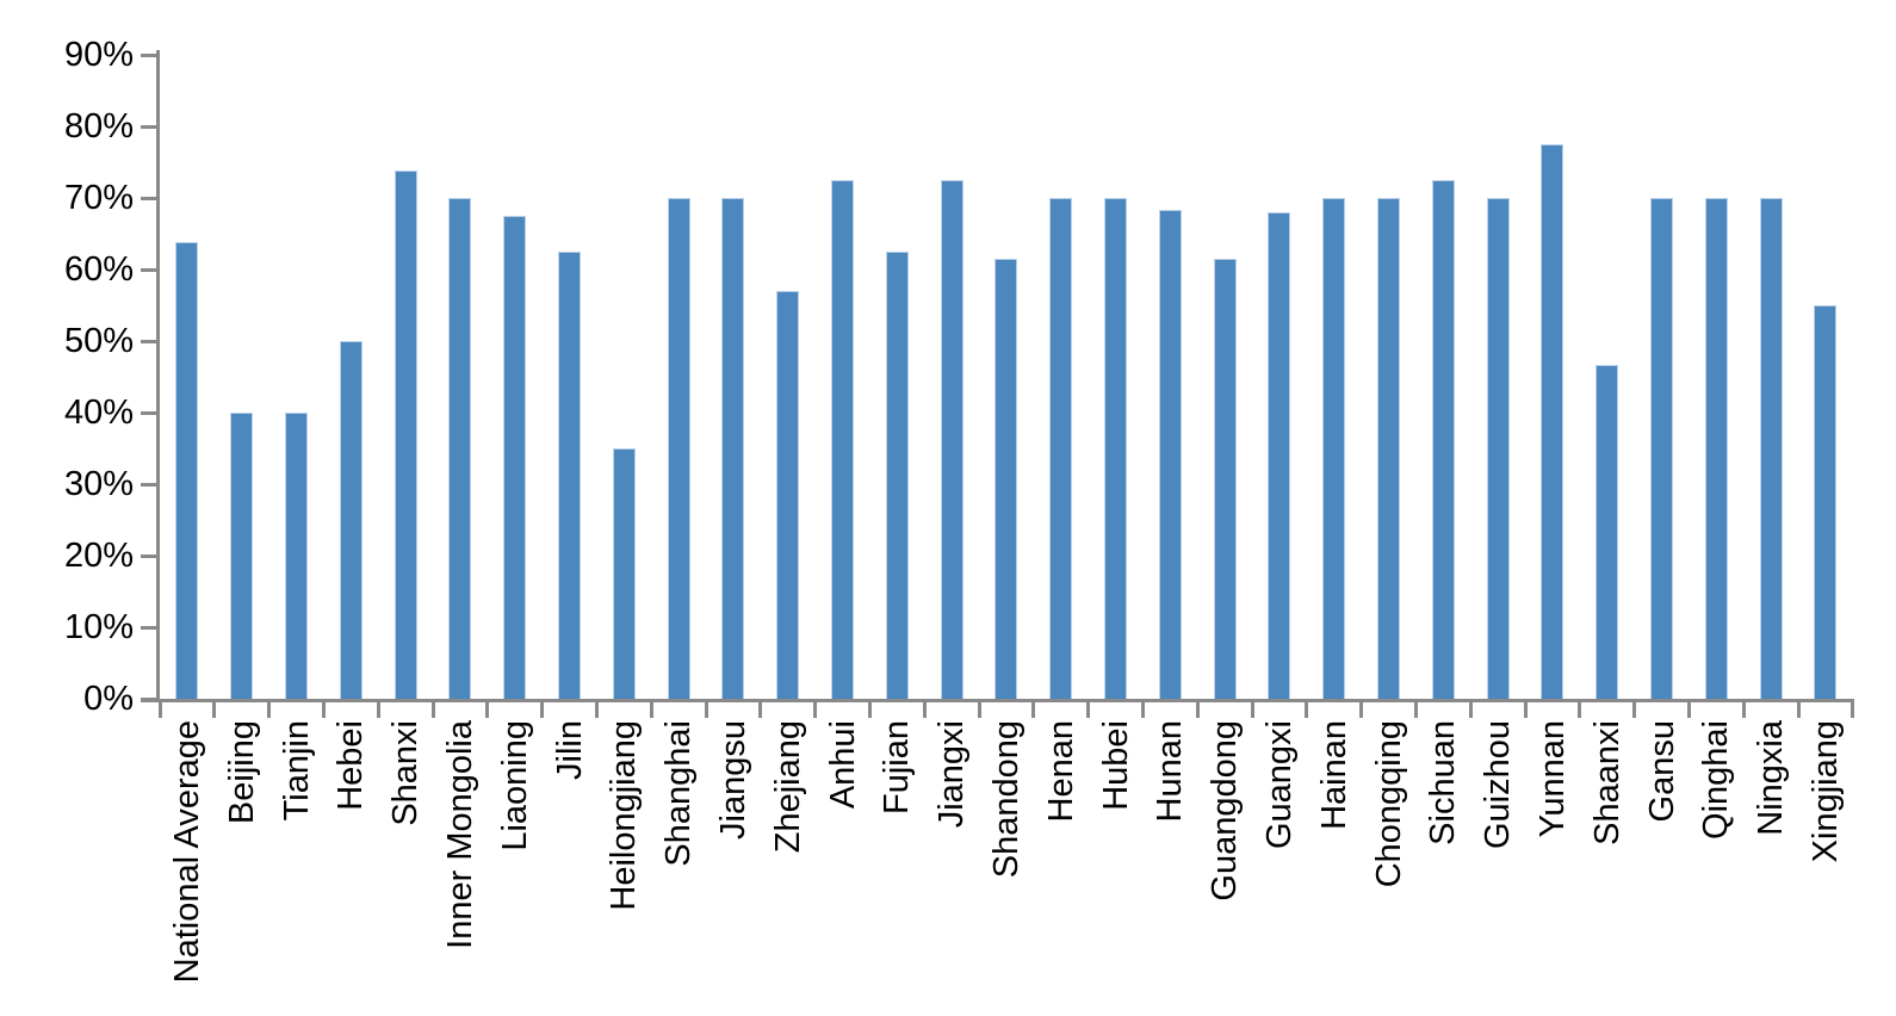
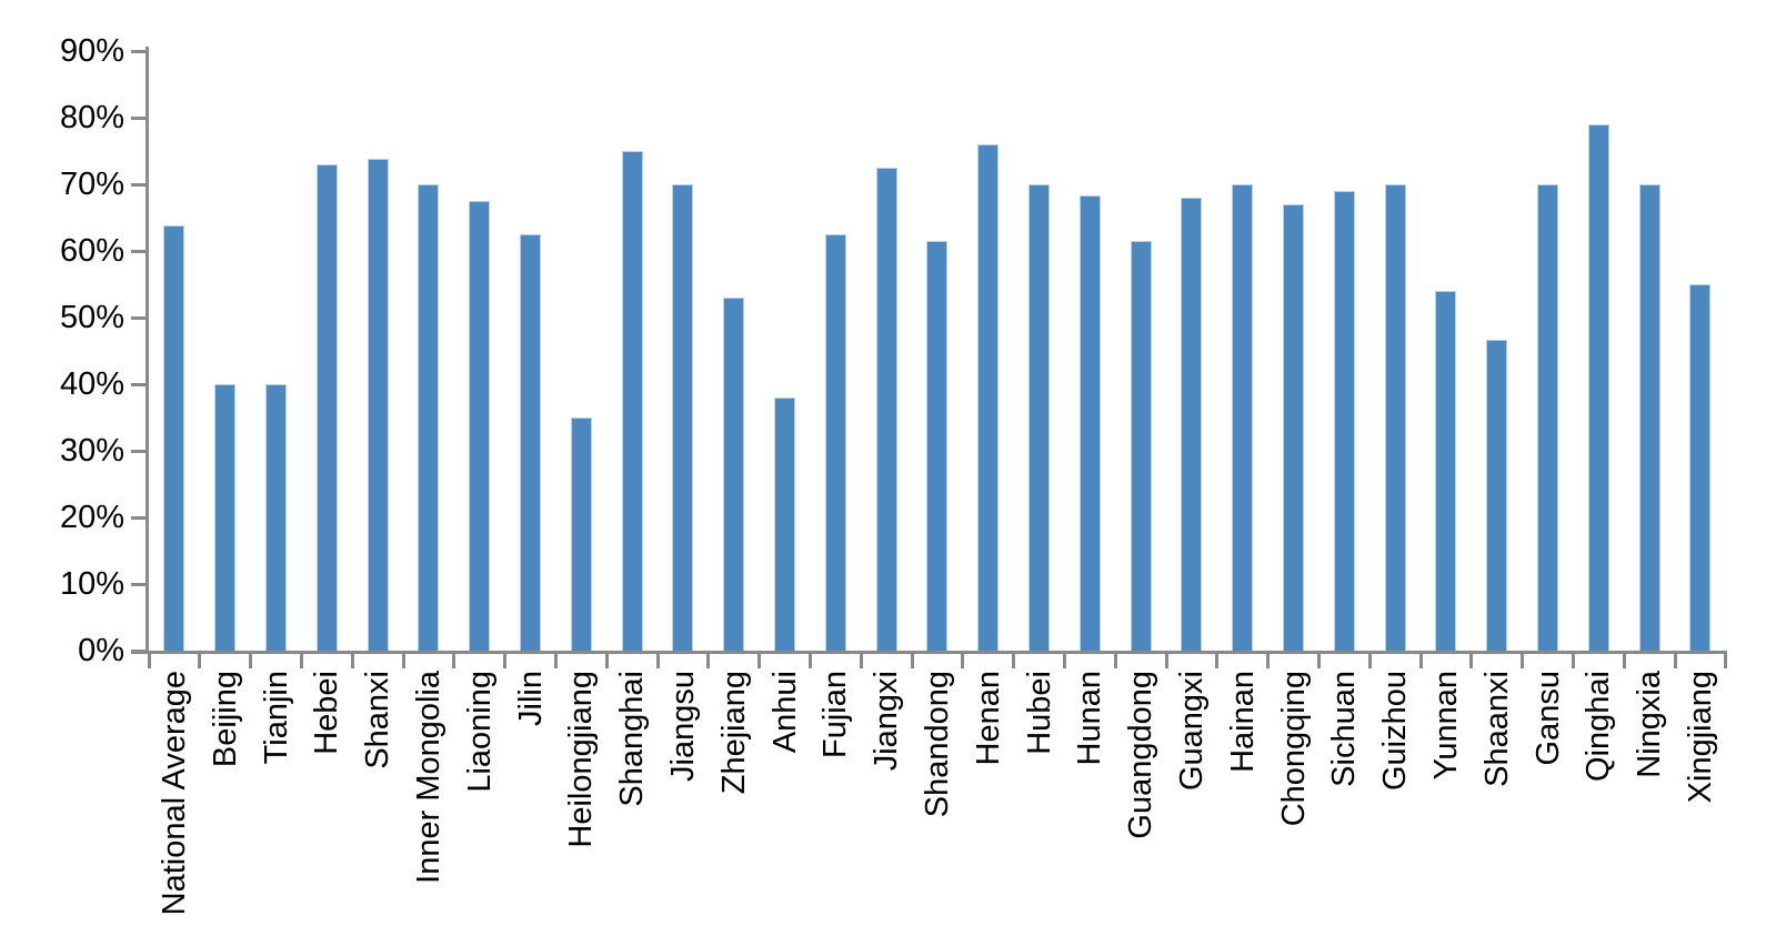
Hebei: 50% -> 73%
Shanghai: 70% -> 75%
Zhejiang: 57% -> 53%
Anhui: 72% -> 38%
Henan: 70% -> 76%
Chongqing: 70% -> 67%
Sichuan: 72% -> 69%
Yunnan: 78% -> 54%
Qinghai: 70% -> 79%
